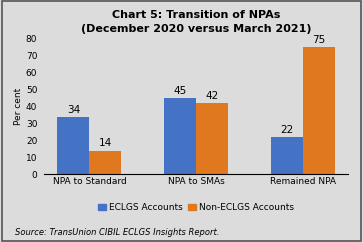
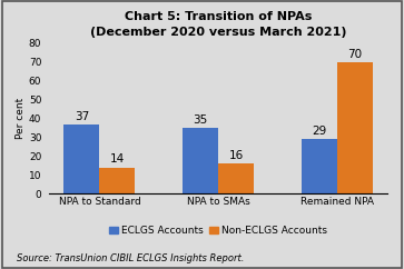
ECLGS Accounts/NPA to Standard: 34 -> 37
ECLGS Accounts/NPA to SMAs: 45 -> 35
Non-ECLGS Accounts/NPA to SMAs: 42 -> 16
ECLGS Accounts/Remained NPA: 22 -> 29
Non-ECLGS Accounts/Remained NPA: 75 -> 70
